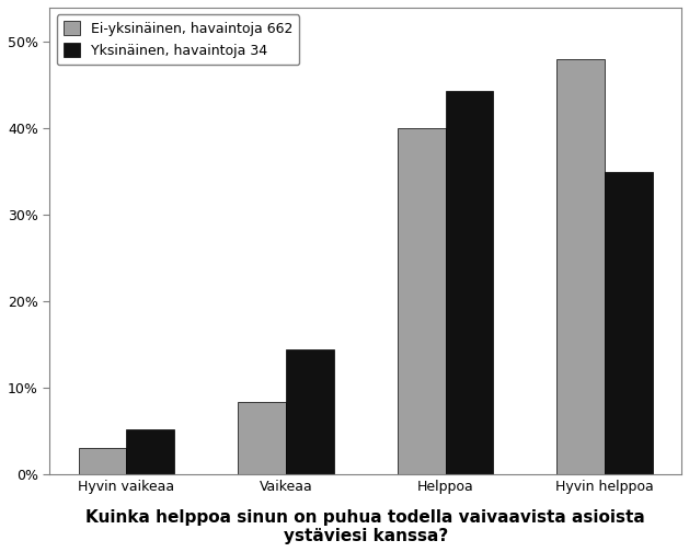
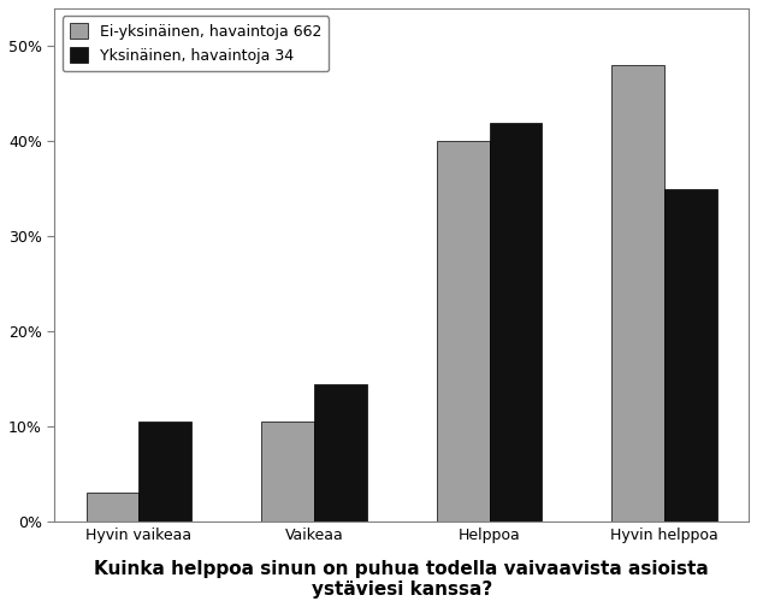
Yksinäinen, havaintoja 34/Hyvin vaikeaa: 5.2% -> 10.5%
Ei-yksinäinen, havaintoja 662/Vaikeaa: 8.4% -> 10.5%
Yksinäinen, havaintoja 34/Helppoa: 44.4% -> 42.0%
